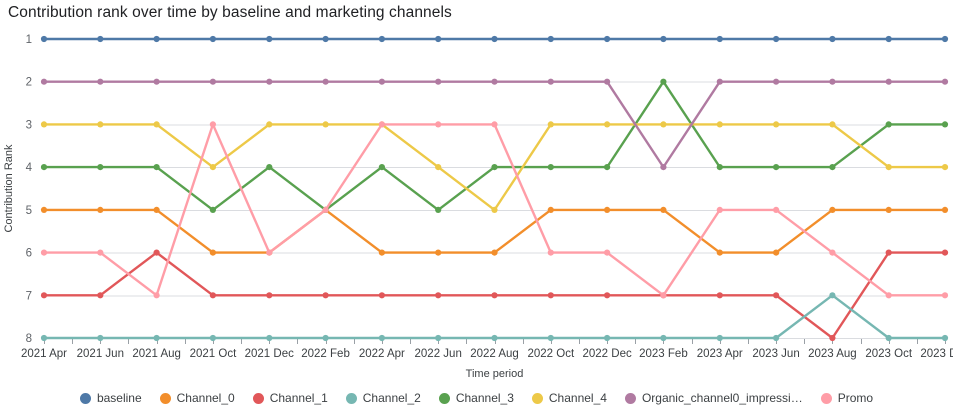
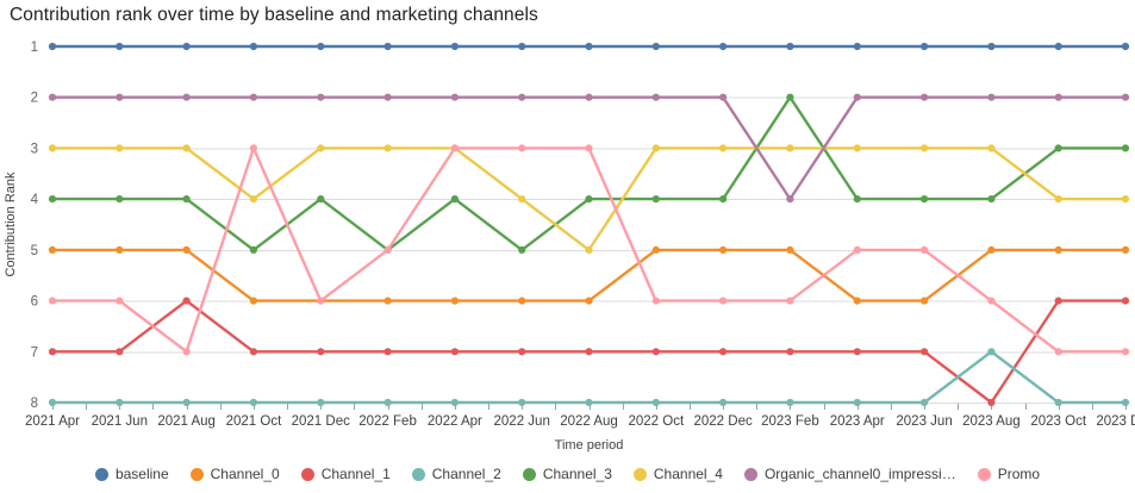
Channel_0/2022 Feb: 5 -> 6
Promo/2023 Feb: 7 -> 6
